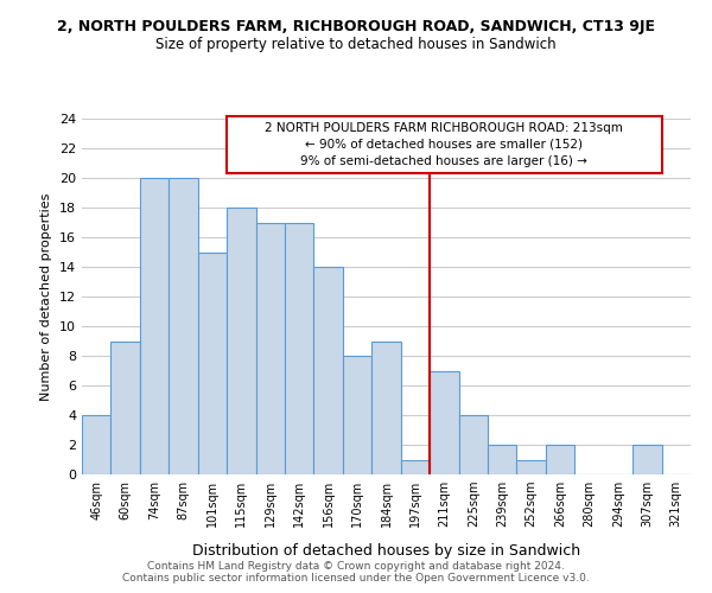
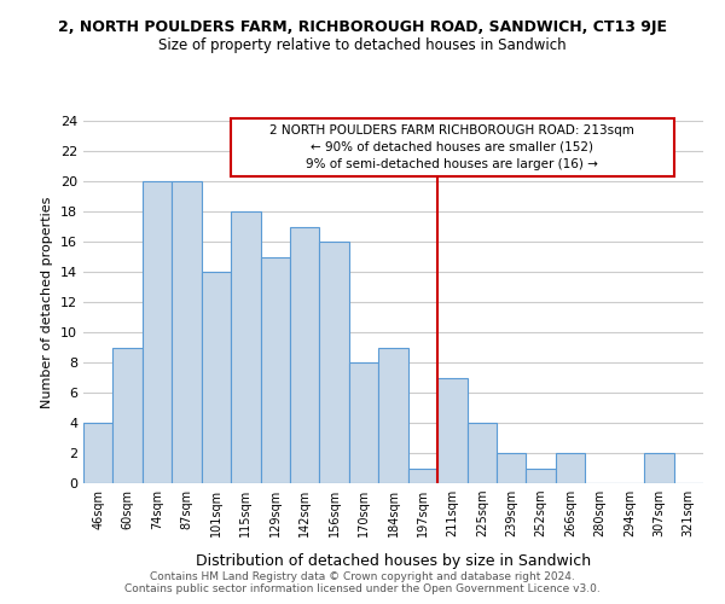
101sqm: 15 -> 14
129sqm: 17 -> 15
156sqm: 14 -> 16
